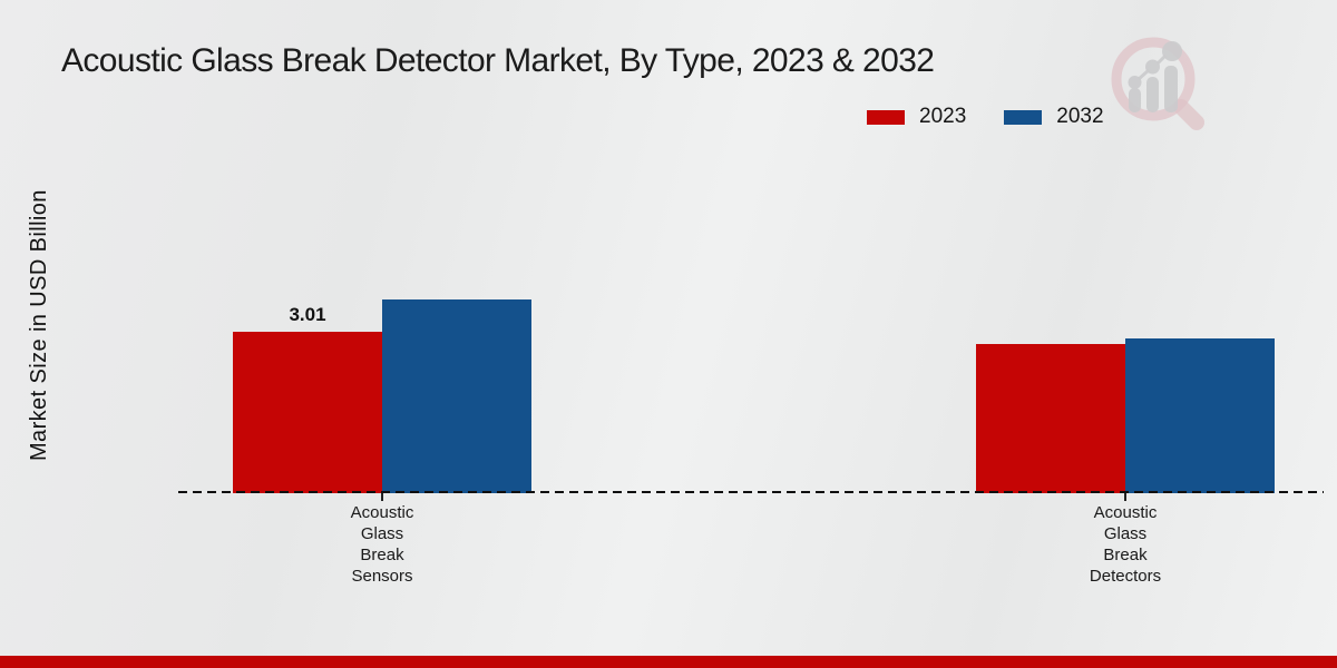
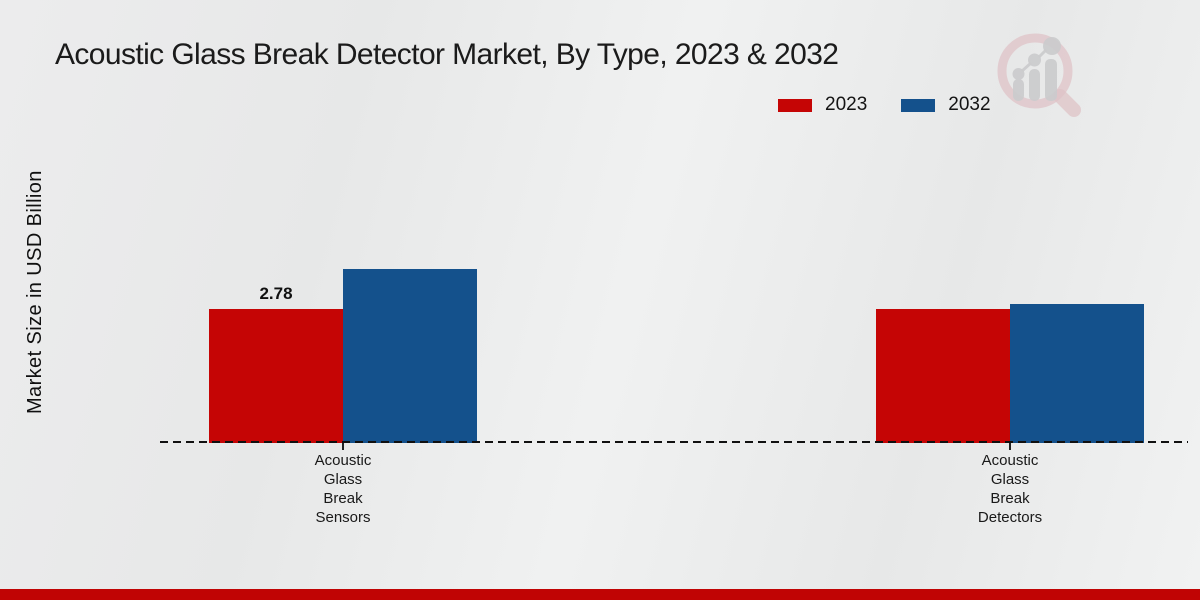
2023/Acoustic Glass Break Sensors: 3.01 -> 2.78
